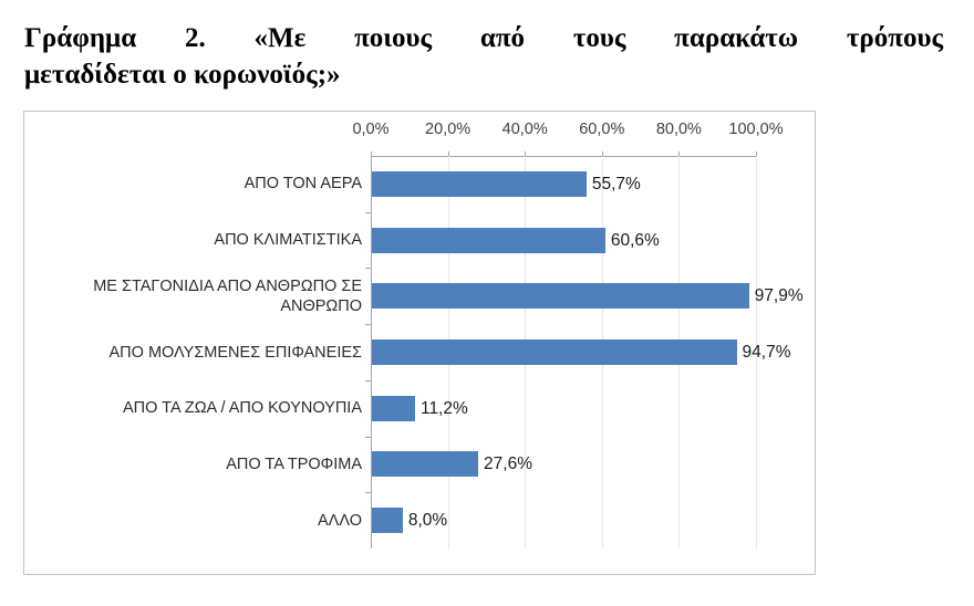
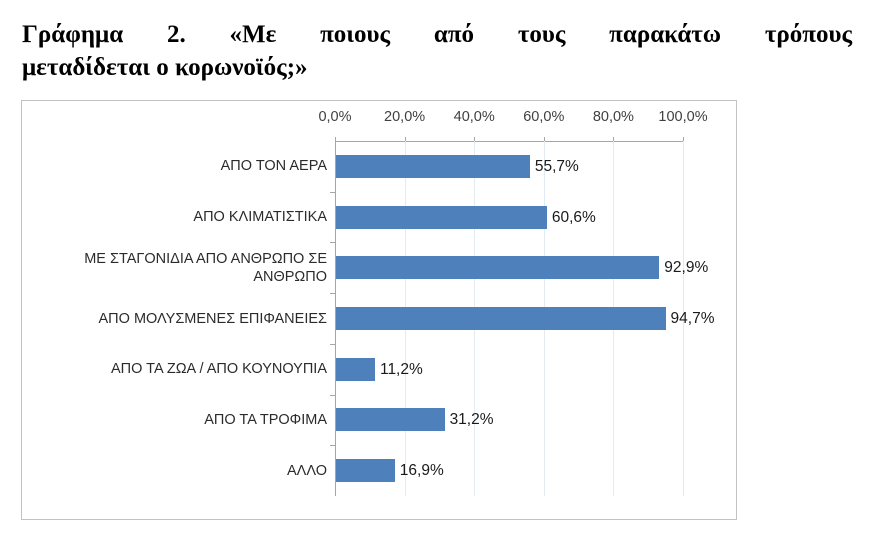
ΜΕ ΣΤΑΓΟΝΙΔΙΑ ΑΠΟ ΑΝΘΡΩΠΟ ΣΕ ΑΝΘΡΩΠΟ: 97,9% -> 92,9%
ΑΠΟ ΤΑ ΤΡΟΦΙΜΑ: 27,6% -> 31,2%
ΑΛΛΟ: 8,0% -> 16,9%
